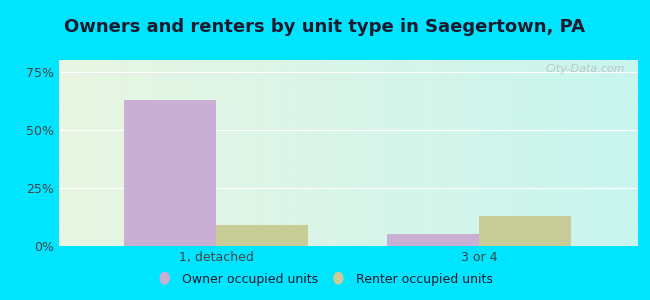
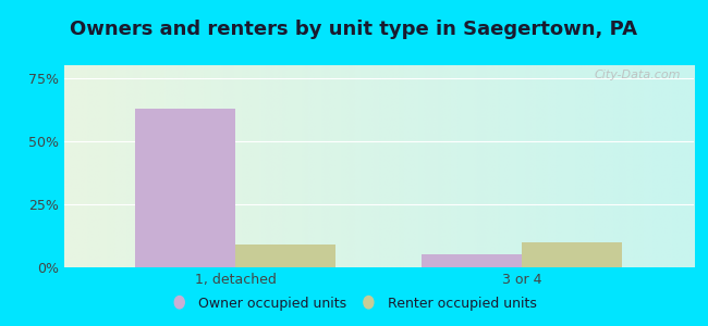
Renter occupied units/3 or 4: 13% -> 10%
